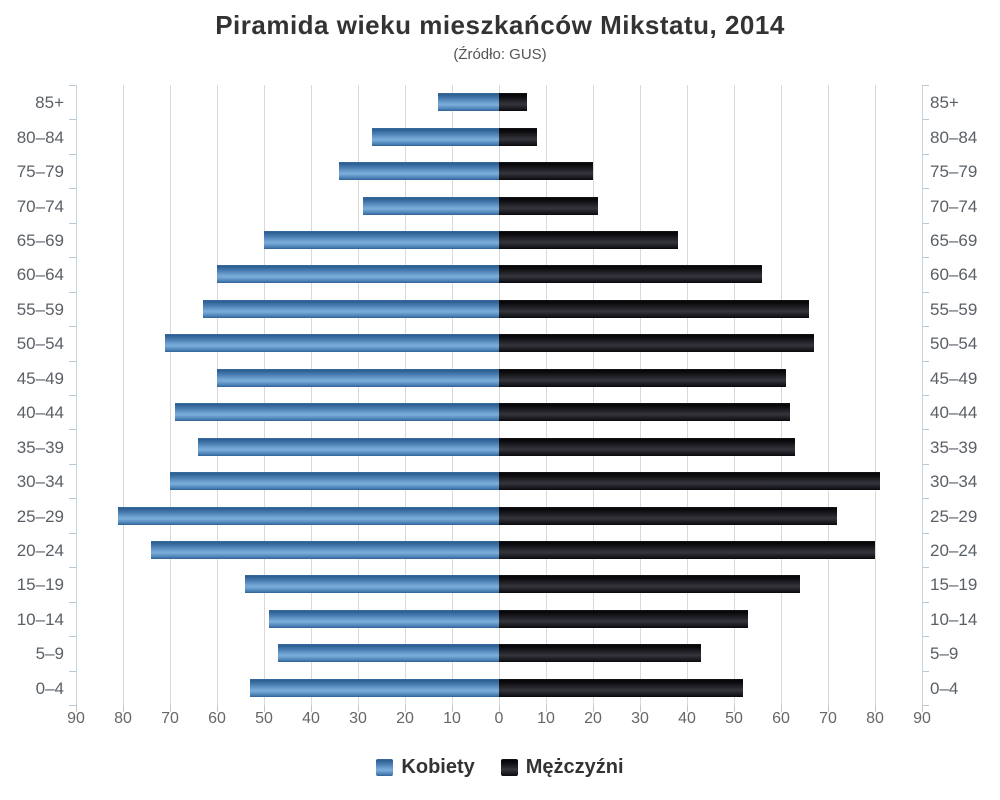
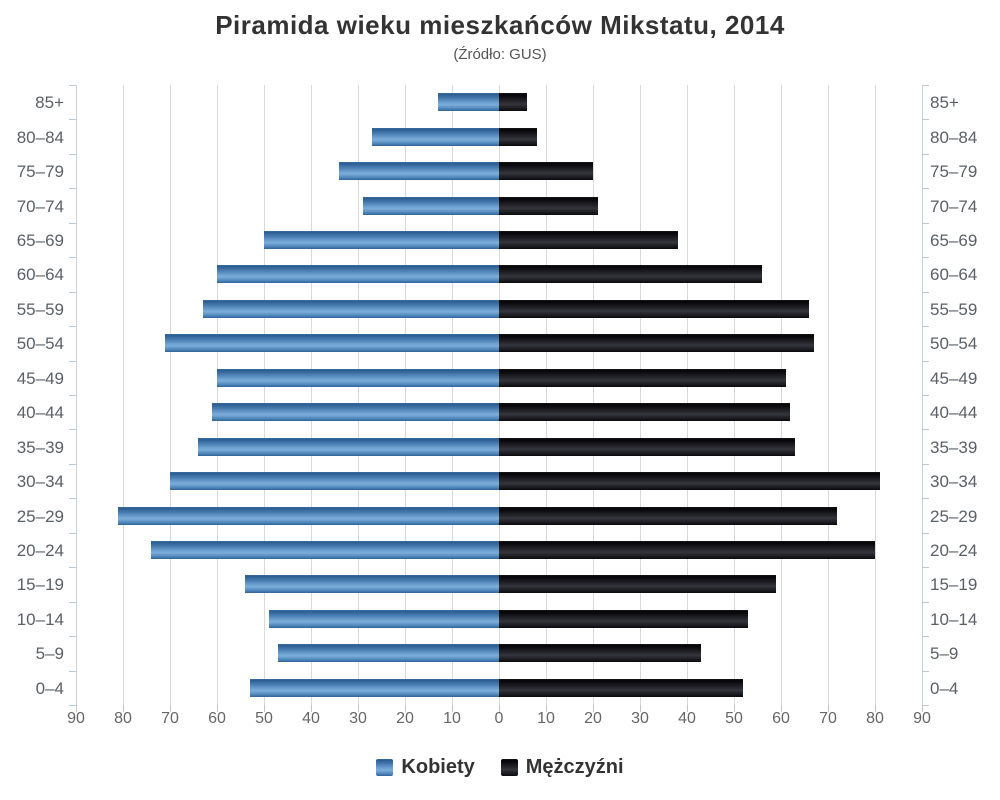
Kobiety/40–44: 69 -> 61
Mężczyźni/15–19: 64 -> 59
